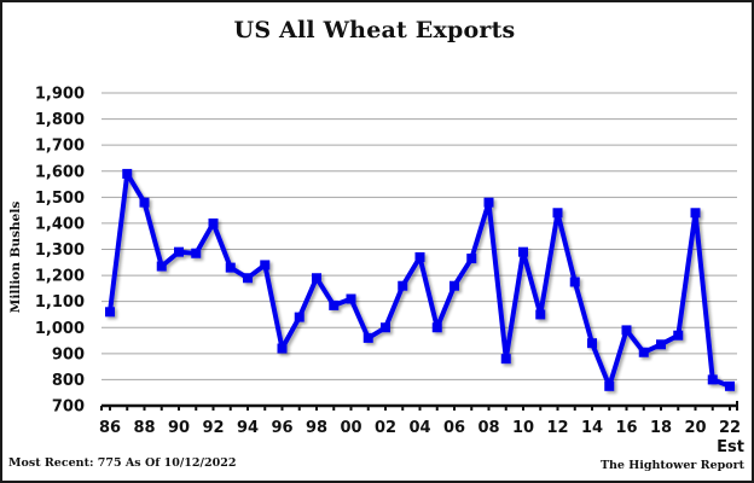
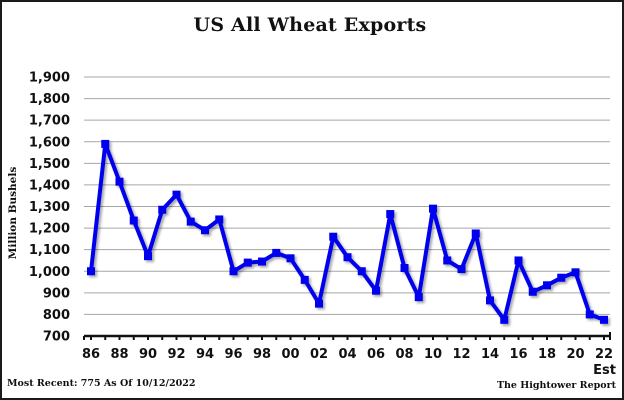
86: 1060 -> 1000
88: 1480 -> 1420
90: 1290 -> 1070
92: 1400 -> 1360
96: 920 -> 1000
98: 1190 -> 1040
00: 1110 -> 1060
02: 1000 -> 850
04: 1270 -> 1060
06: 1160 -> 910
08: 1480 -> 1020
12: 1440 -> 1010
14: 940 -> 860
16: 990 -> 1050
20: 1440 -> 1000
